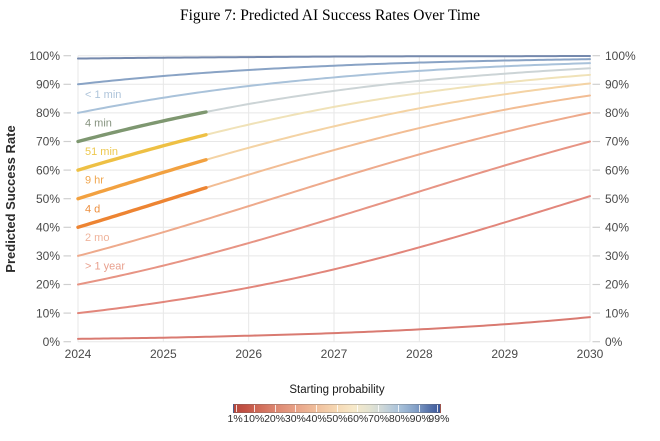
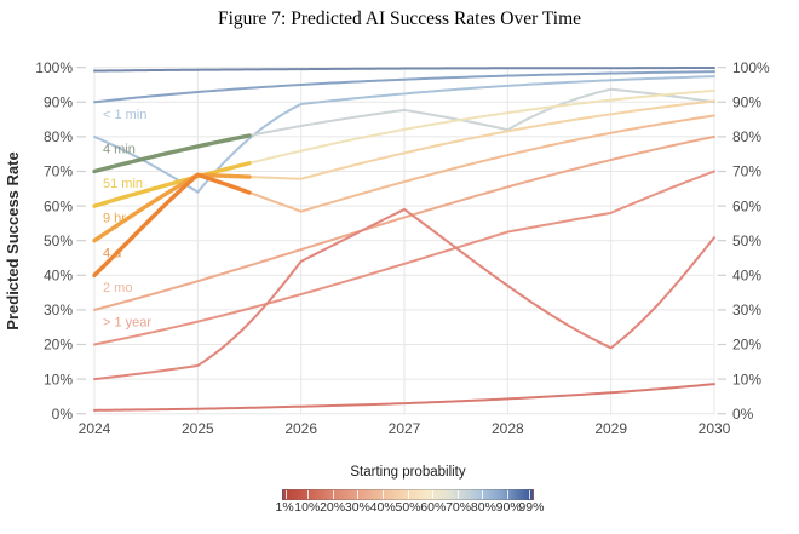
80%/2025: 85% -> 64%
50%/2025: 59% -> 69%
40%/2025: 49% -> 69%
10%/2026: 19% -> 44%
10%/2027: 25% -> 59%
70%/2028: 91% -> 82%
10%/2028: 33% -> 37%
20%/2029: 62% -> 58%
10%/2029: 42% -> 19%
70%/2030: 96% -> 90%
